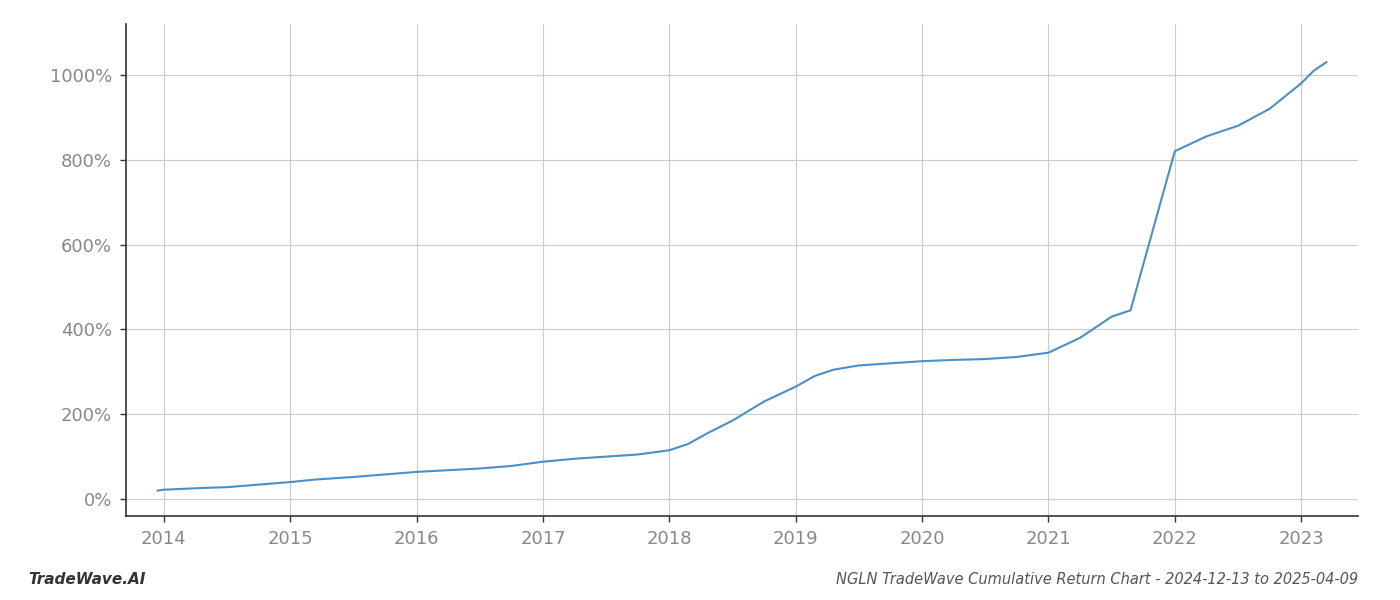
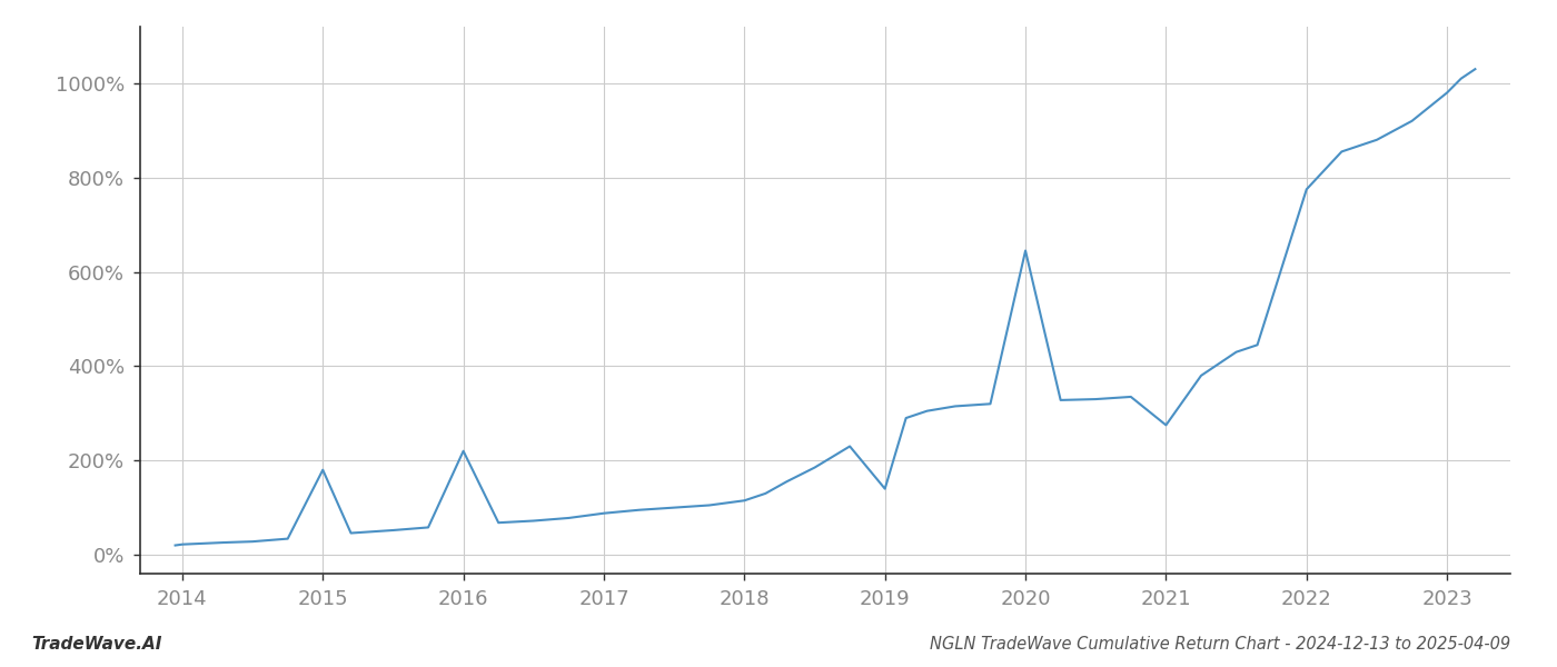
2015: 40% -> 180%
2016: 64% -> 220%
2019: 265% -> 140%
2020: 325% -> 645%
2021: 345% -> 275%
2022: 820% -> 775%
